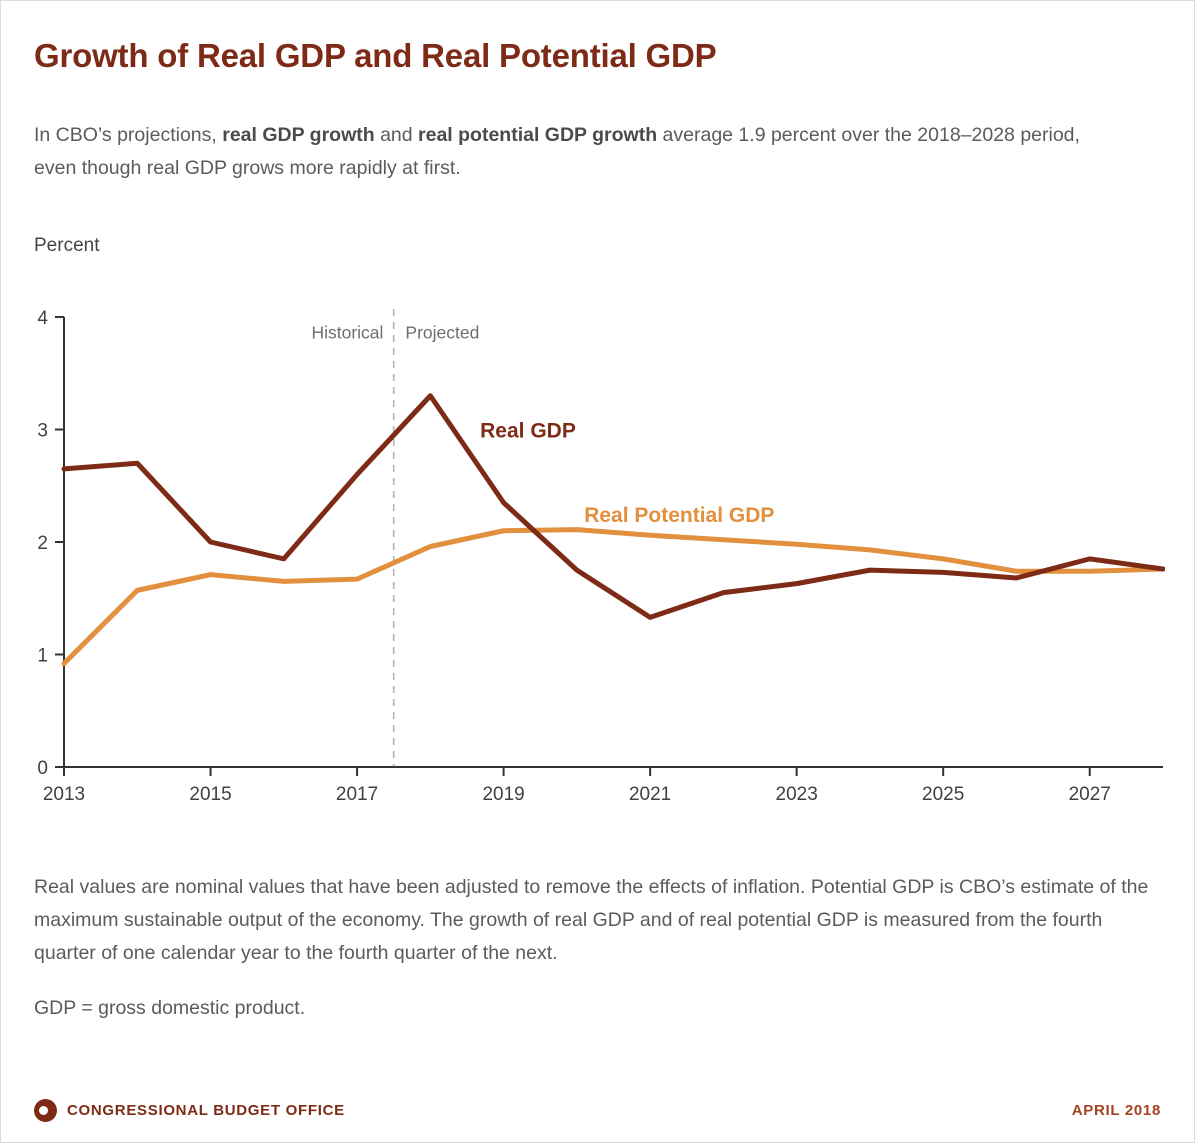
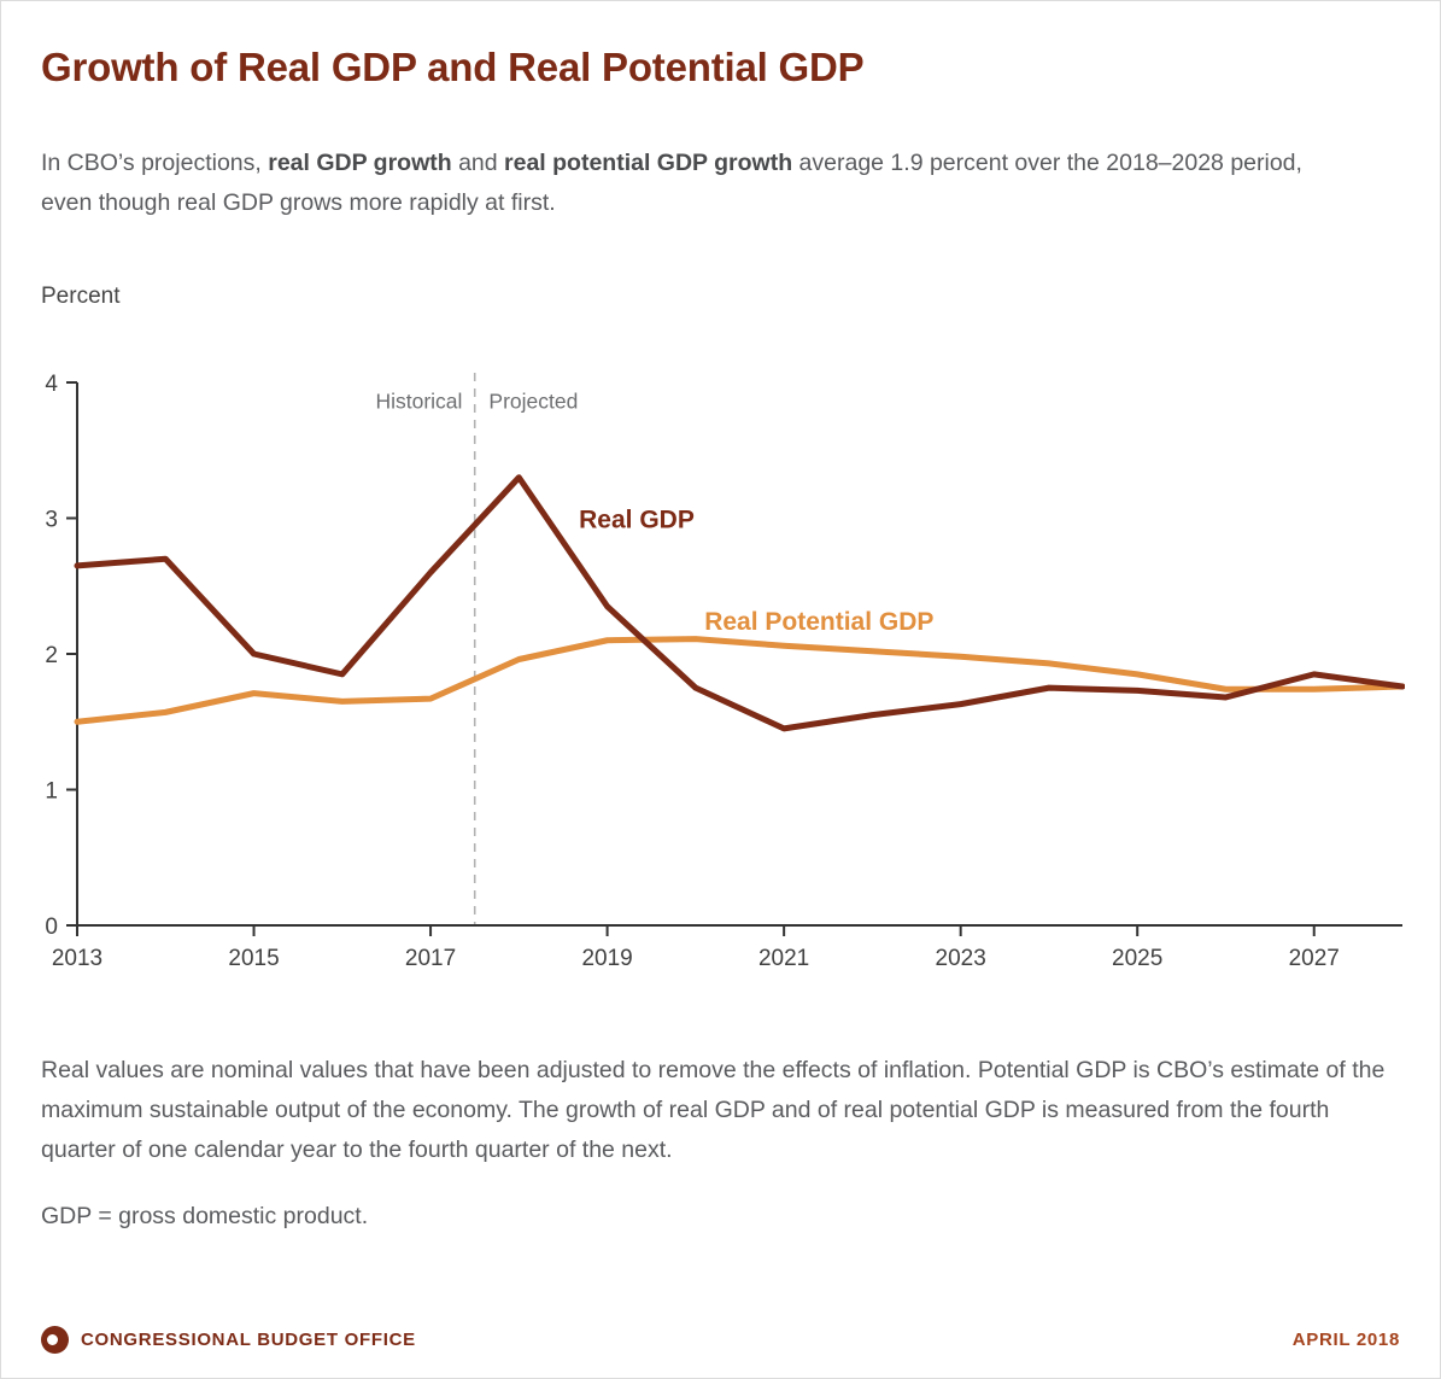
Real Potential GDP/2013: 0.92 -> 1.50
Real GDP/2021: 1.33 -> 1.45
